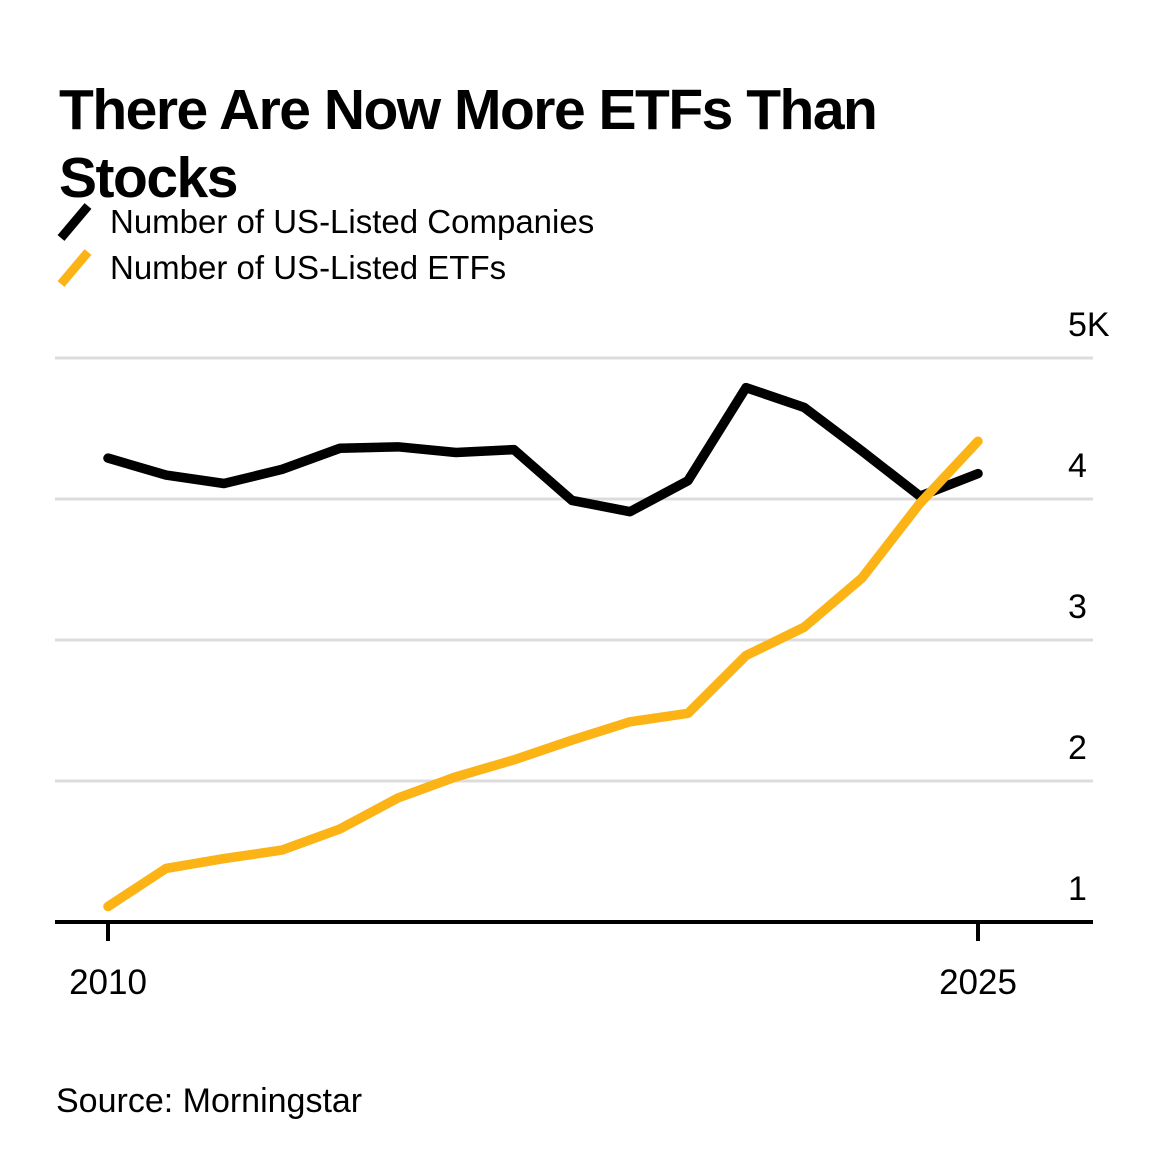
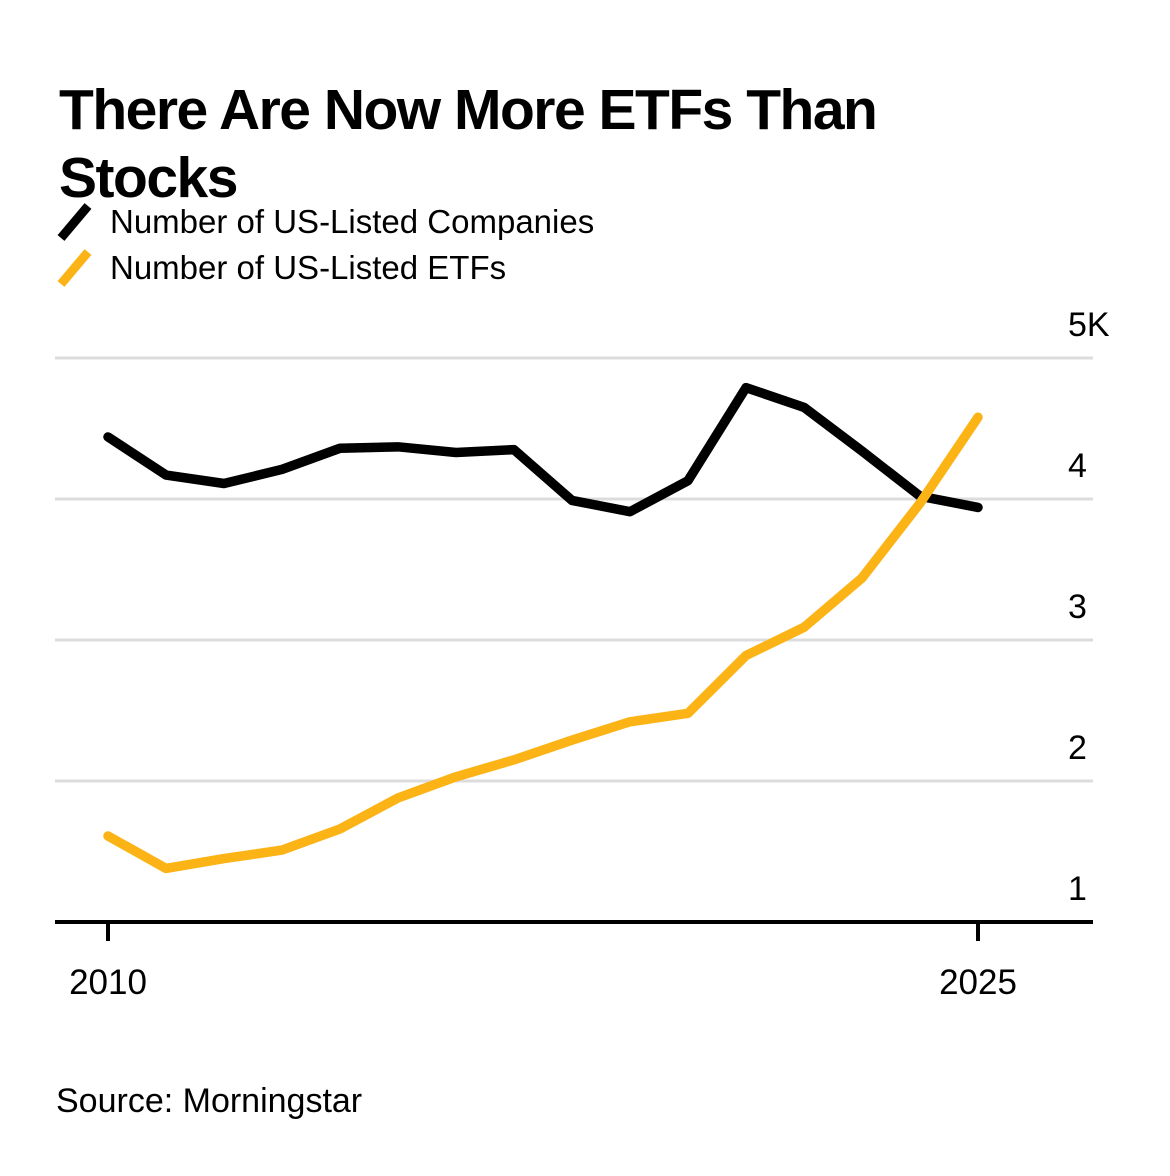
Number of US-Listed Companies/2010: 4.29K -> 4.44K
Number of US-Listed ETFs/2010: 1.11K -> 1.61K
Number of US-Listed Companies/2025: 4.18K -> 3.94K
Number of US-Listed ETFs/2025: 4.41K -> 4.58K
